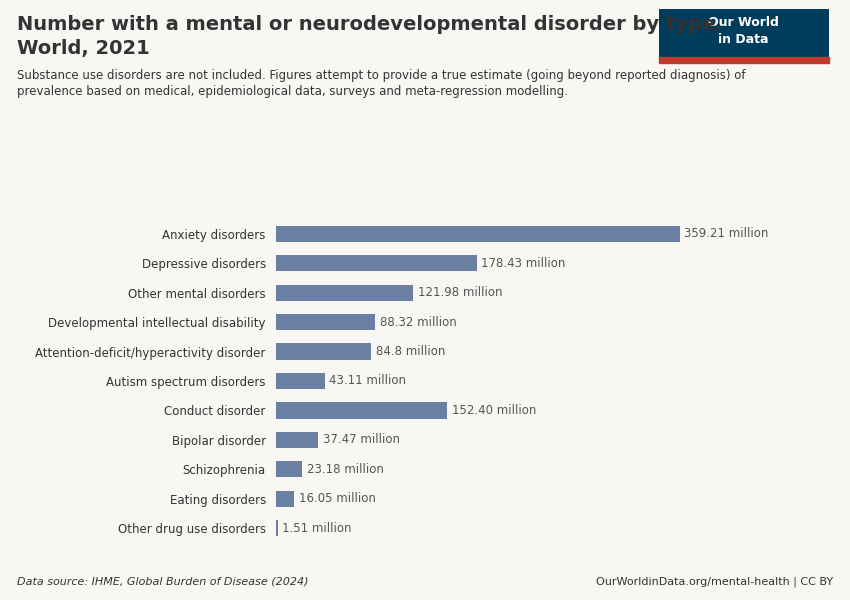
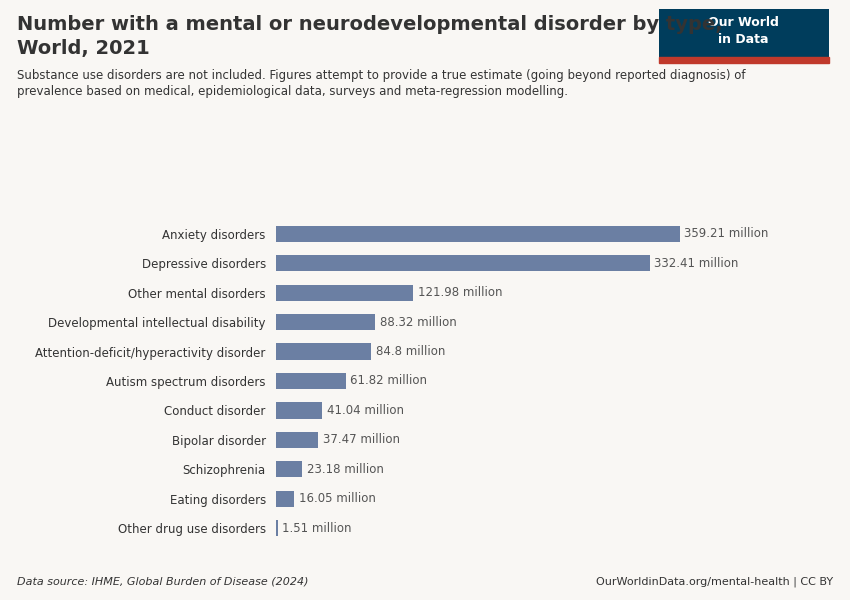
Depressive disorders: 178.43 -> 332.41
Autism spectrum disorders: 43.11 -> 61.82
Conduct disorder: 152.40 -> 41.04
